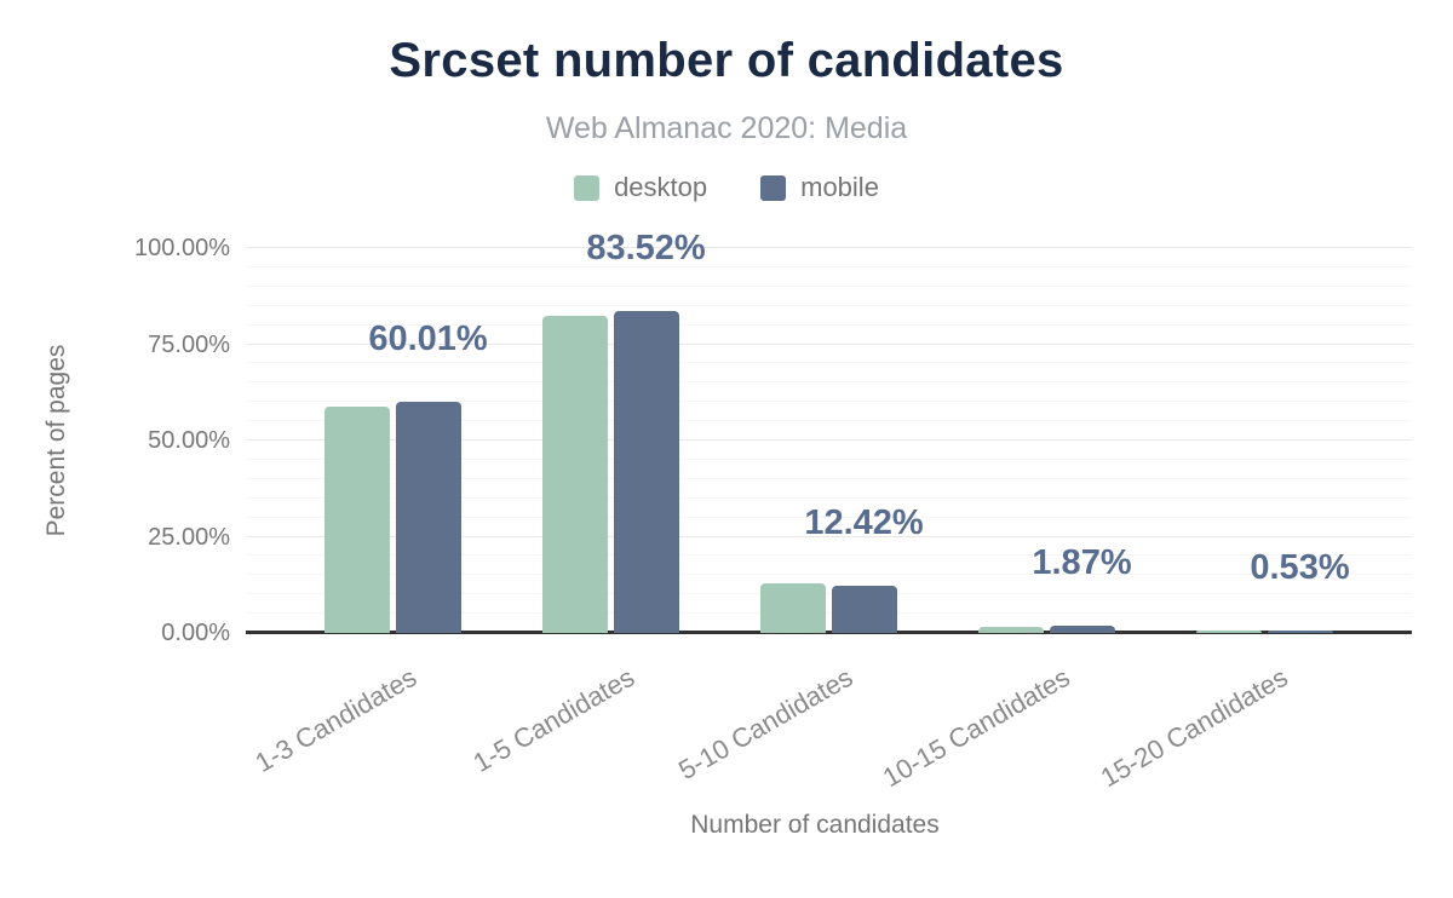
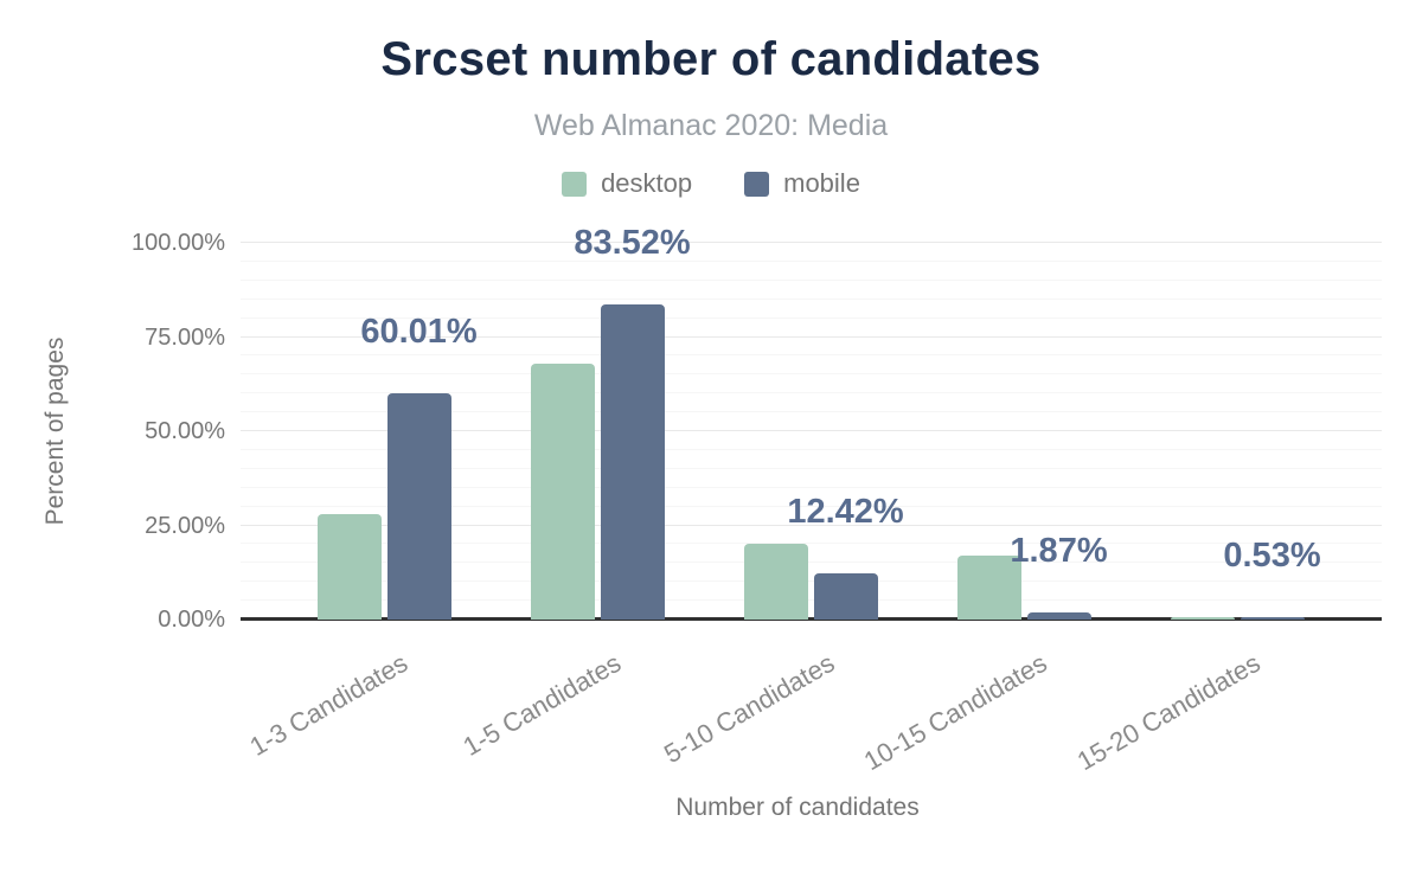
desktop/1-3 Candidates: 59% -> 28%
desktop/1-5 Candidates: 82% -> 68%
desktop/5-10 Candidates: 13% -> 20%
desktop/10-15 Candidates: 2% -> 17%
